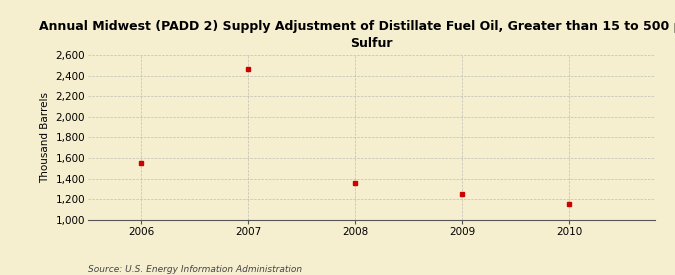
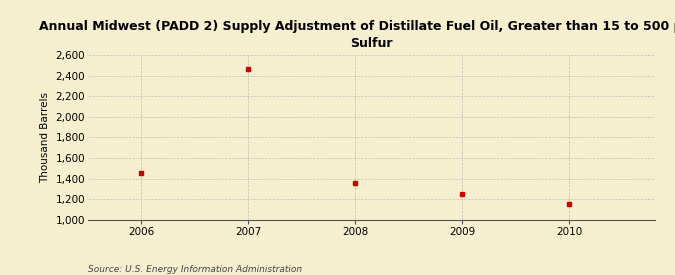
2006: 1,550 -> 1,460
